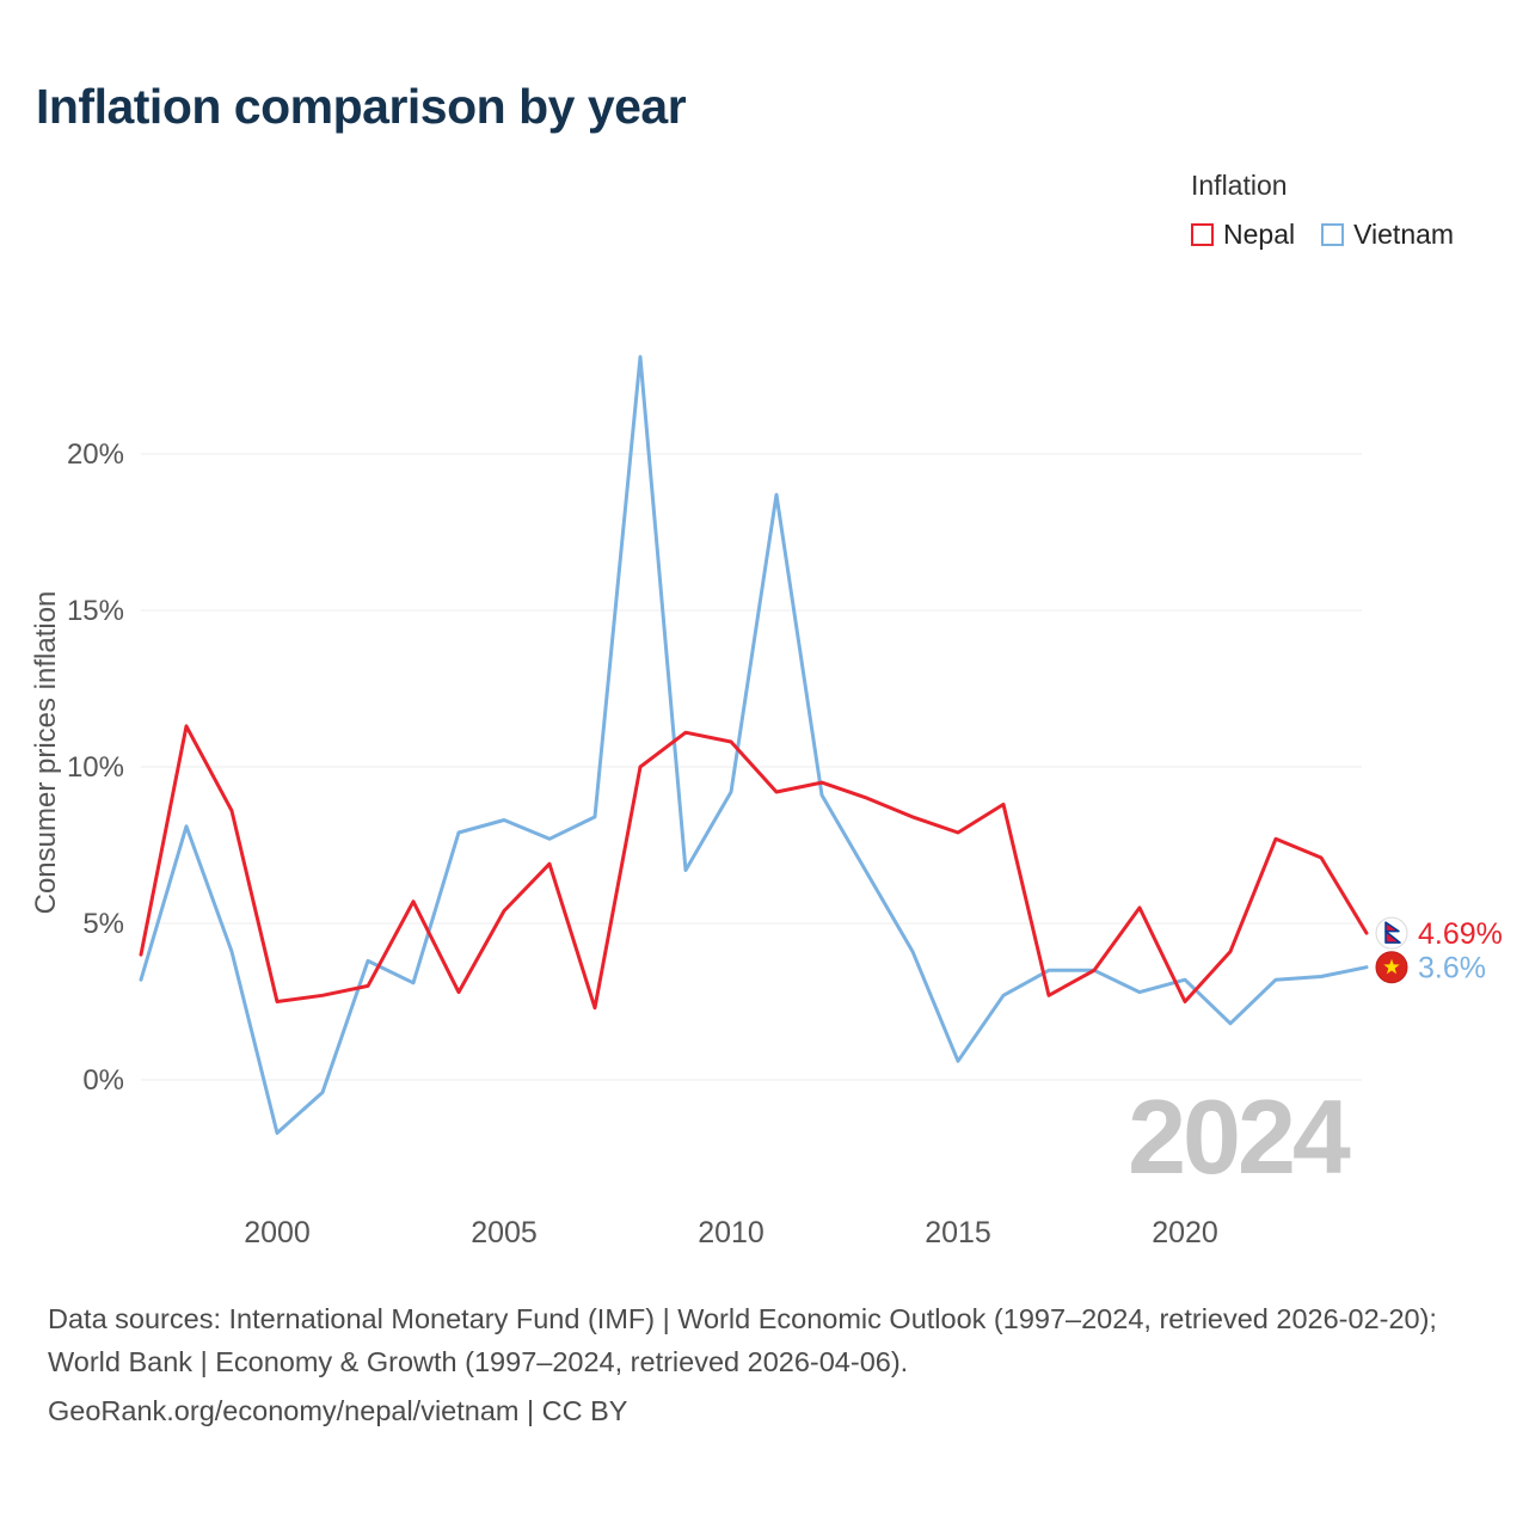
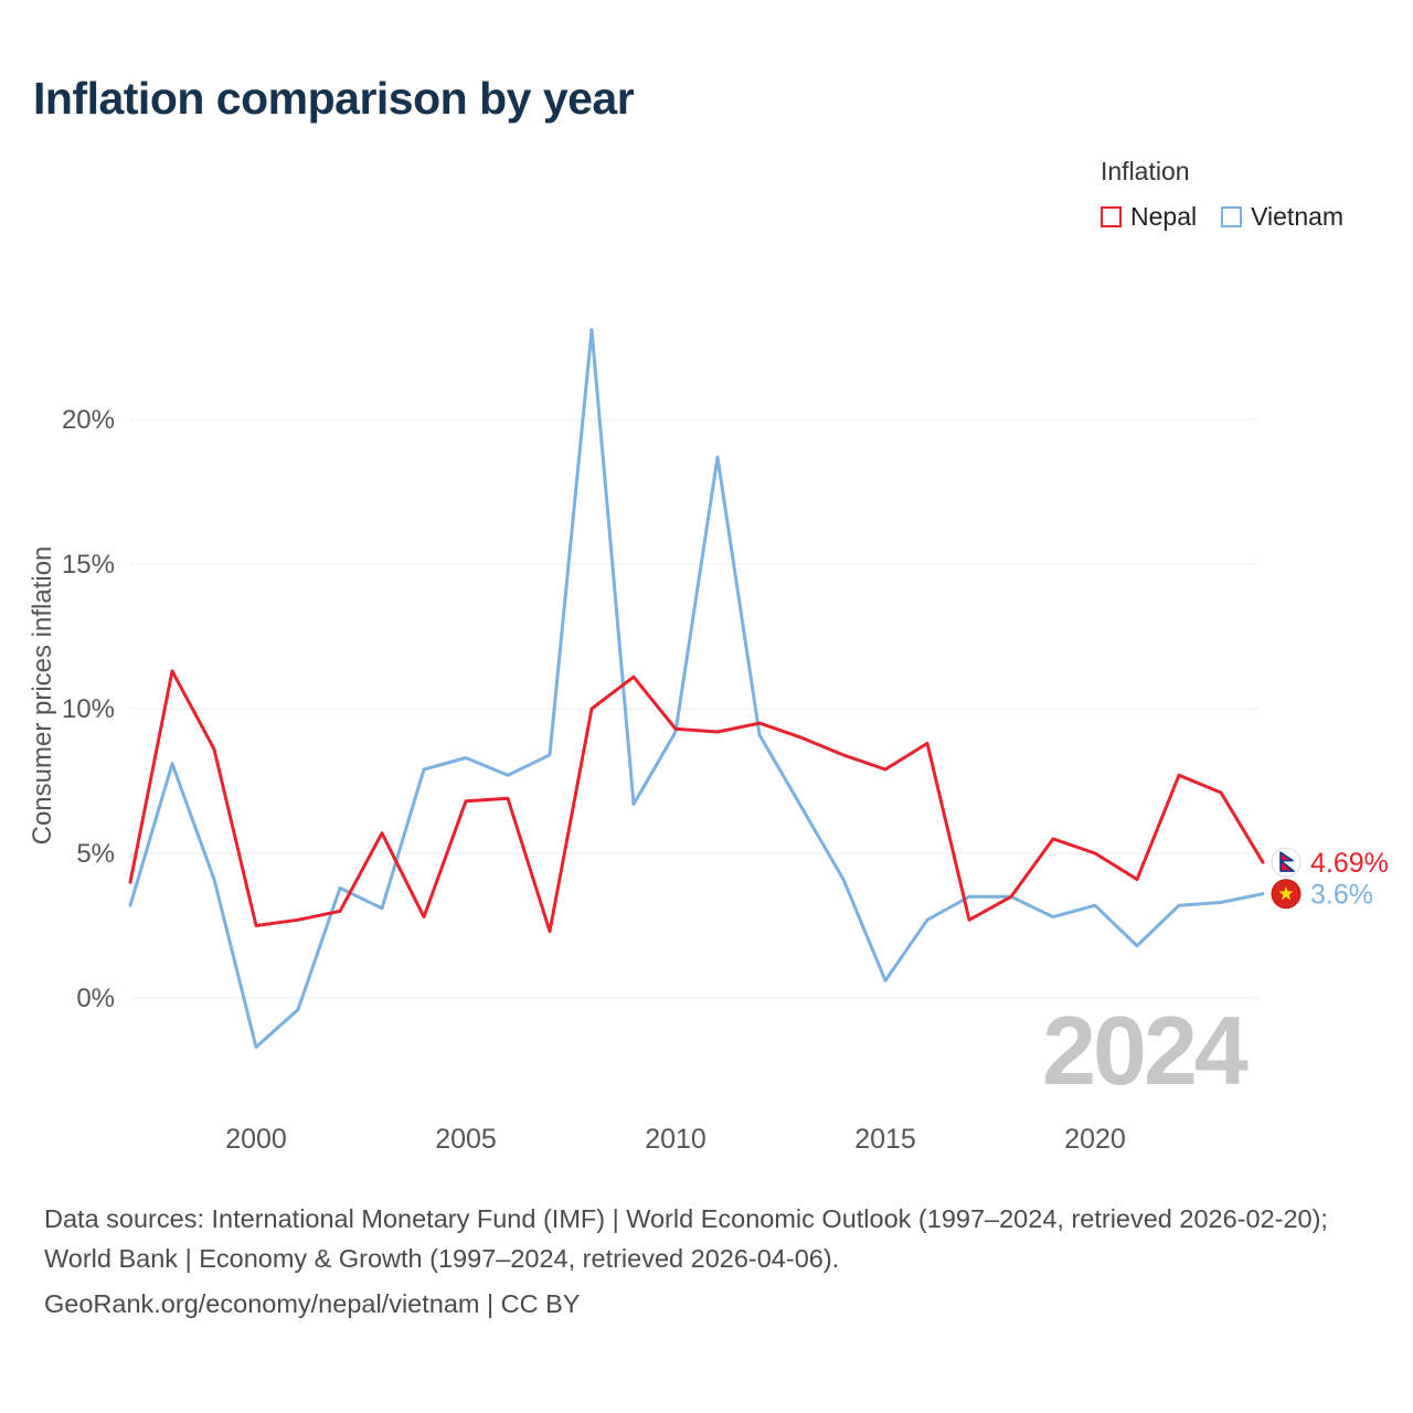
Nepal/2005: 5.4% -> 6.8%
Nepal/2010: 10.8% -> 9.3%
Nepal/2020: 2.5% -> 5.0%
